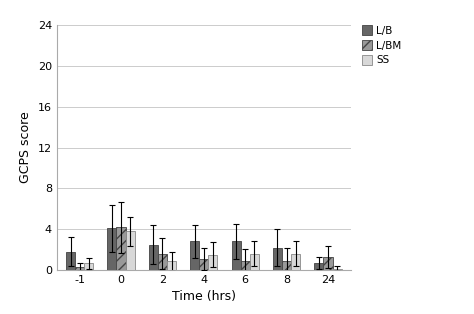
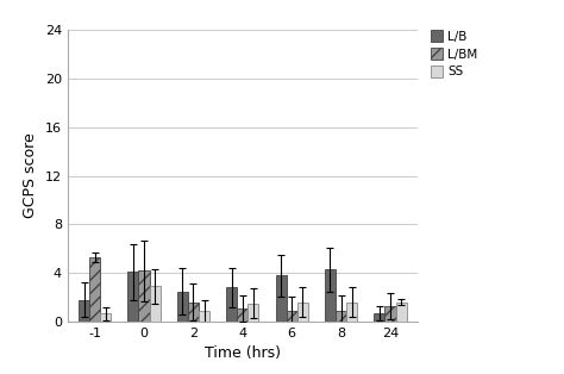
L/BM/-1: 0.3 -> 5.3
SS/0: 3.8 -> 2.9
L/B/6: 2.8 -> 3.8
L/B/8: 2.2 -> 4.3
SS/24: 0.1 -> 1.6
